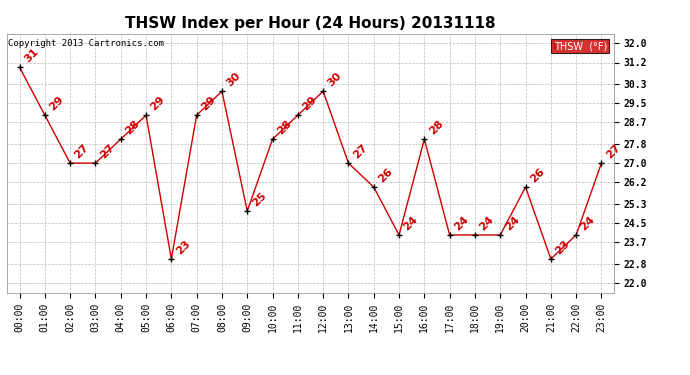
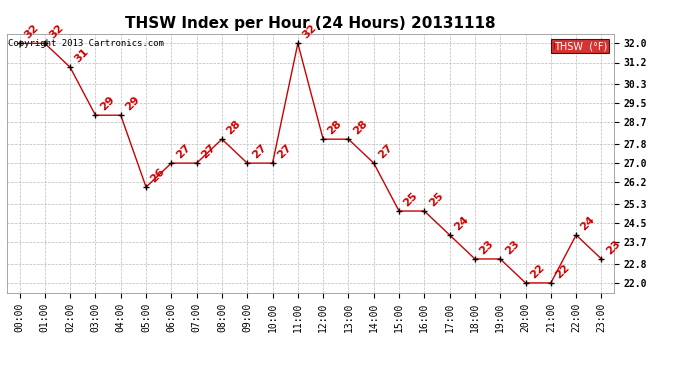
00:00: 31 -> 32
01:00: 29 -> 32
02:00: 27 -> 31
03:00: 27 -> 29
04:00: 28 -> 29
05:00: 29 -> 26
06:00: 23 -> 27
07:00: 29 -> 27
08:00: 30 -> 28
09:00: 25 -> 27
10:00: 28 -> 27
11:00: 29 -> 32
12:00: 30 -> 28
13:00: 27 -> 28
14:00: 26 -> 27
15:00: 24 -> 25
16:00: 28 -> 25
18:00: 24 -> 23
19:00: 24 -> 23
20:00: 26 -> 22
21:00: 23 -> 22
23:00: 27 -> 23
